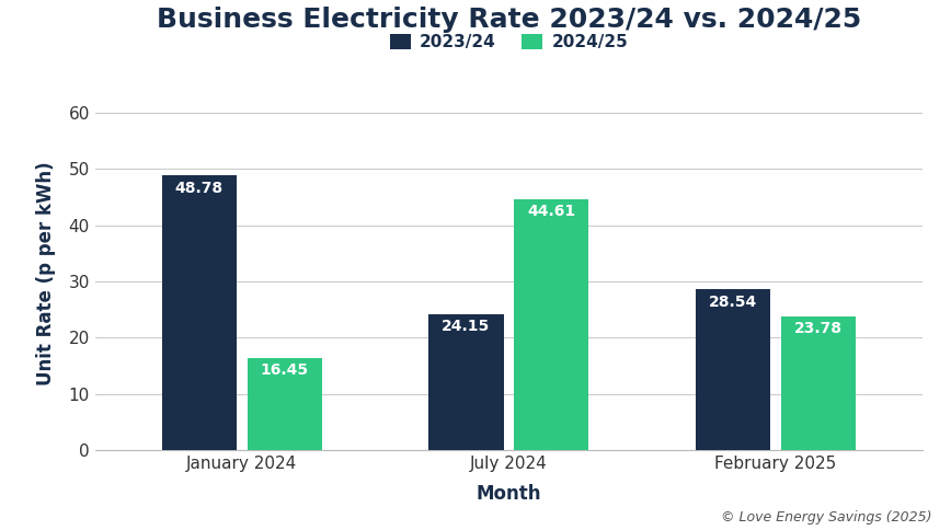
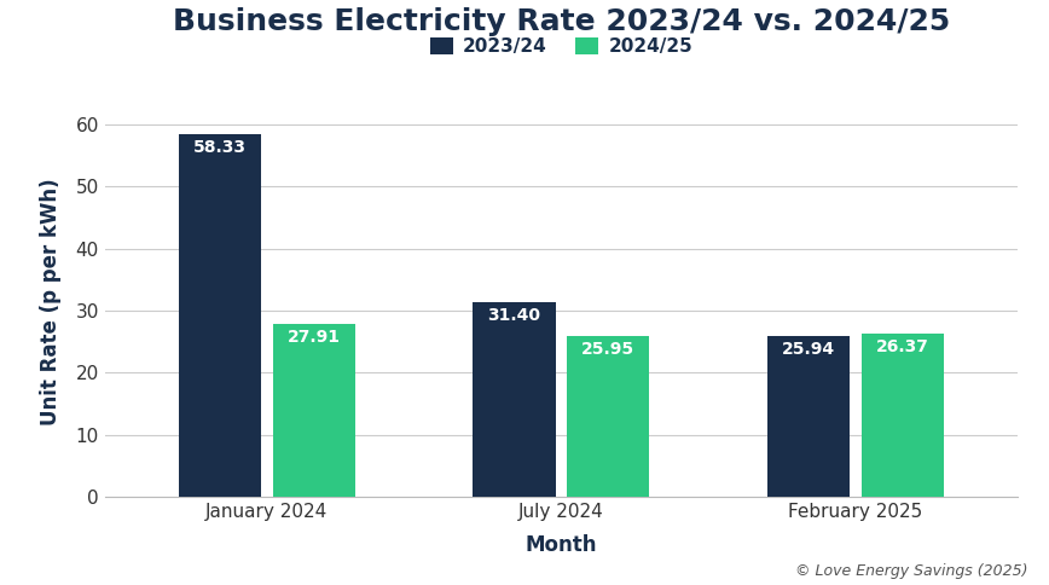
2023/24/January 2024: 48.78 -> 58.33
2024/25/January 2024: 16.45 -> 27.91
2023/24/July 2024: 24.15 -> 31.40
2024/25/July 2024: 44.61 -> 25.95
2023/24/February 2025: 28.54 -> 25.94
2024/25/February 2025: 23.78 -> 26.37
